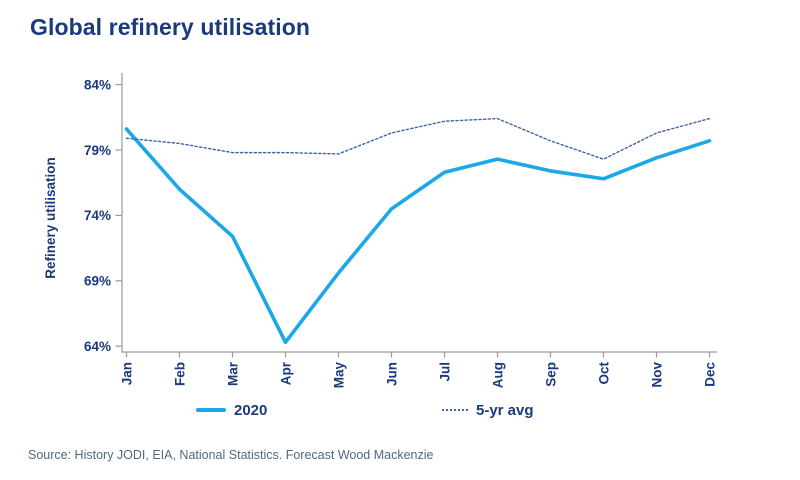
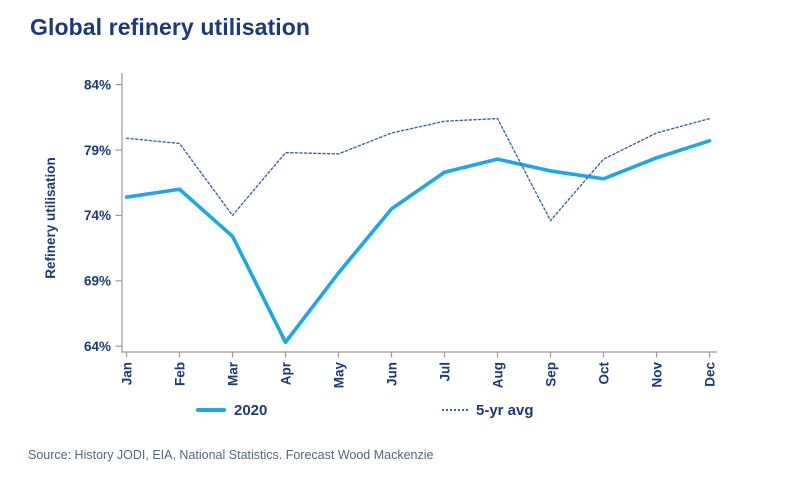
2020/Jan: 80.6% -> 75.4%
5-yr avg/Mar: 78.8% -> 74.0%
5-yr avg/Sep: 79.7% -> 73.6%
